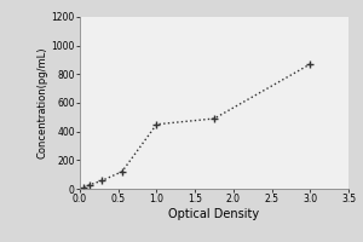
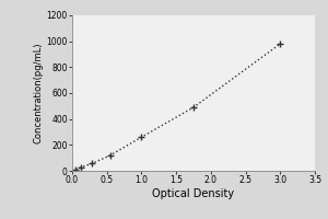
1.0: 450 -> 260
3.0: 870 -> 980
